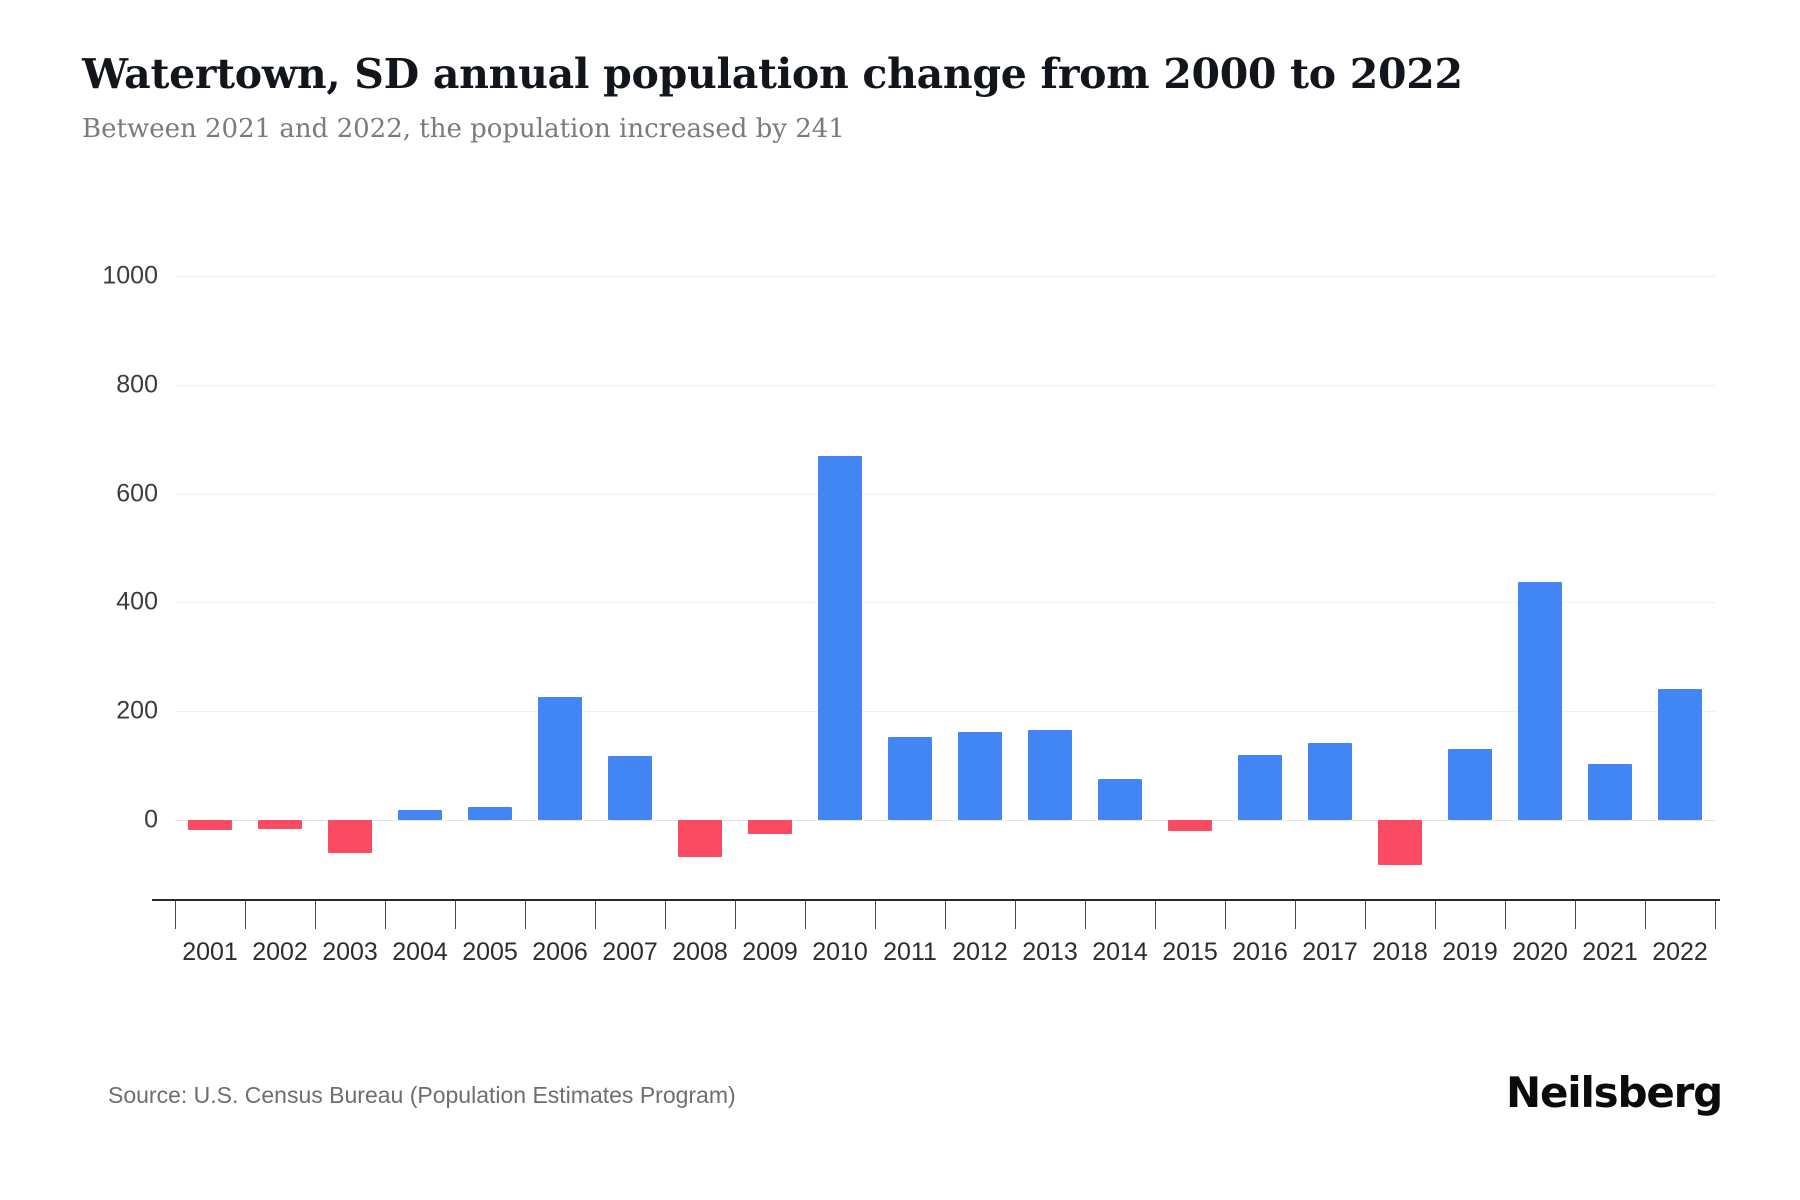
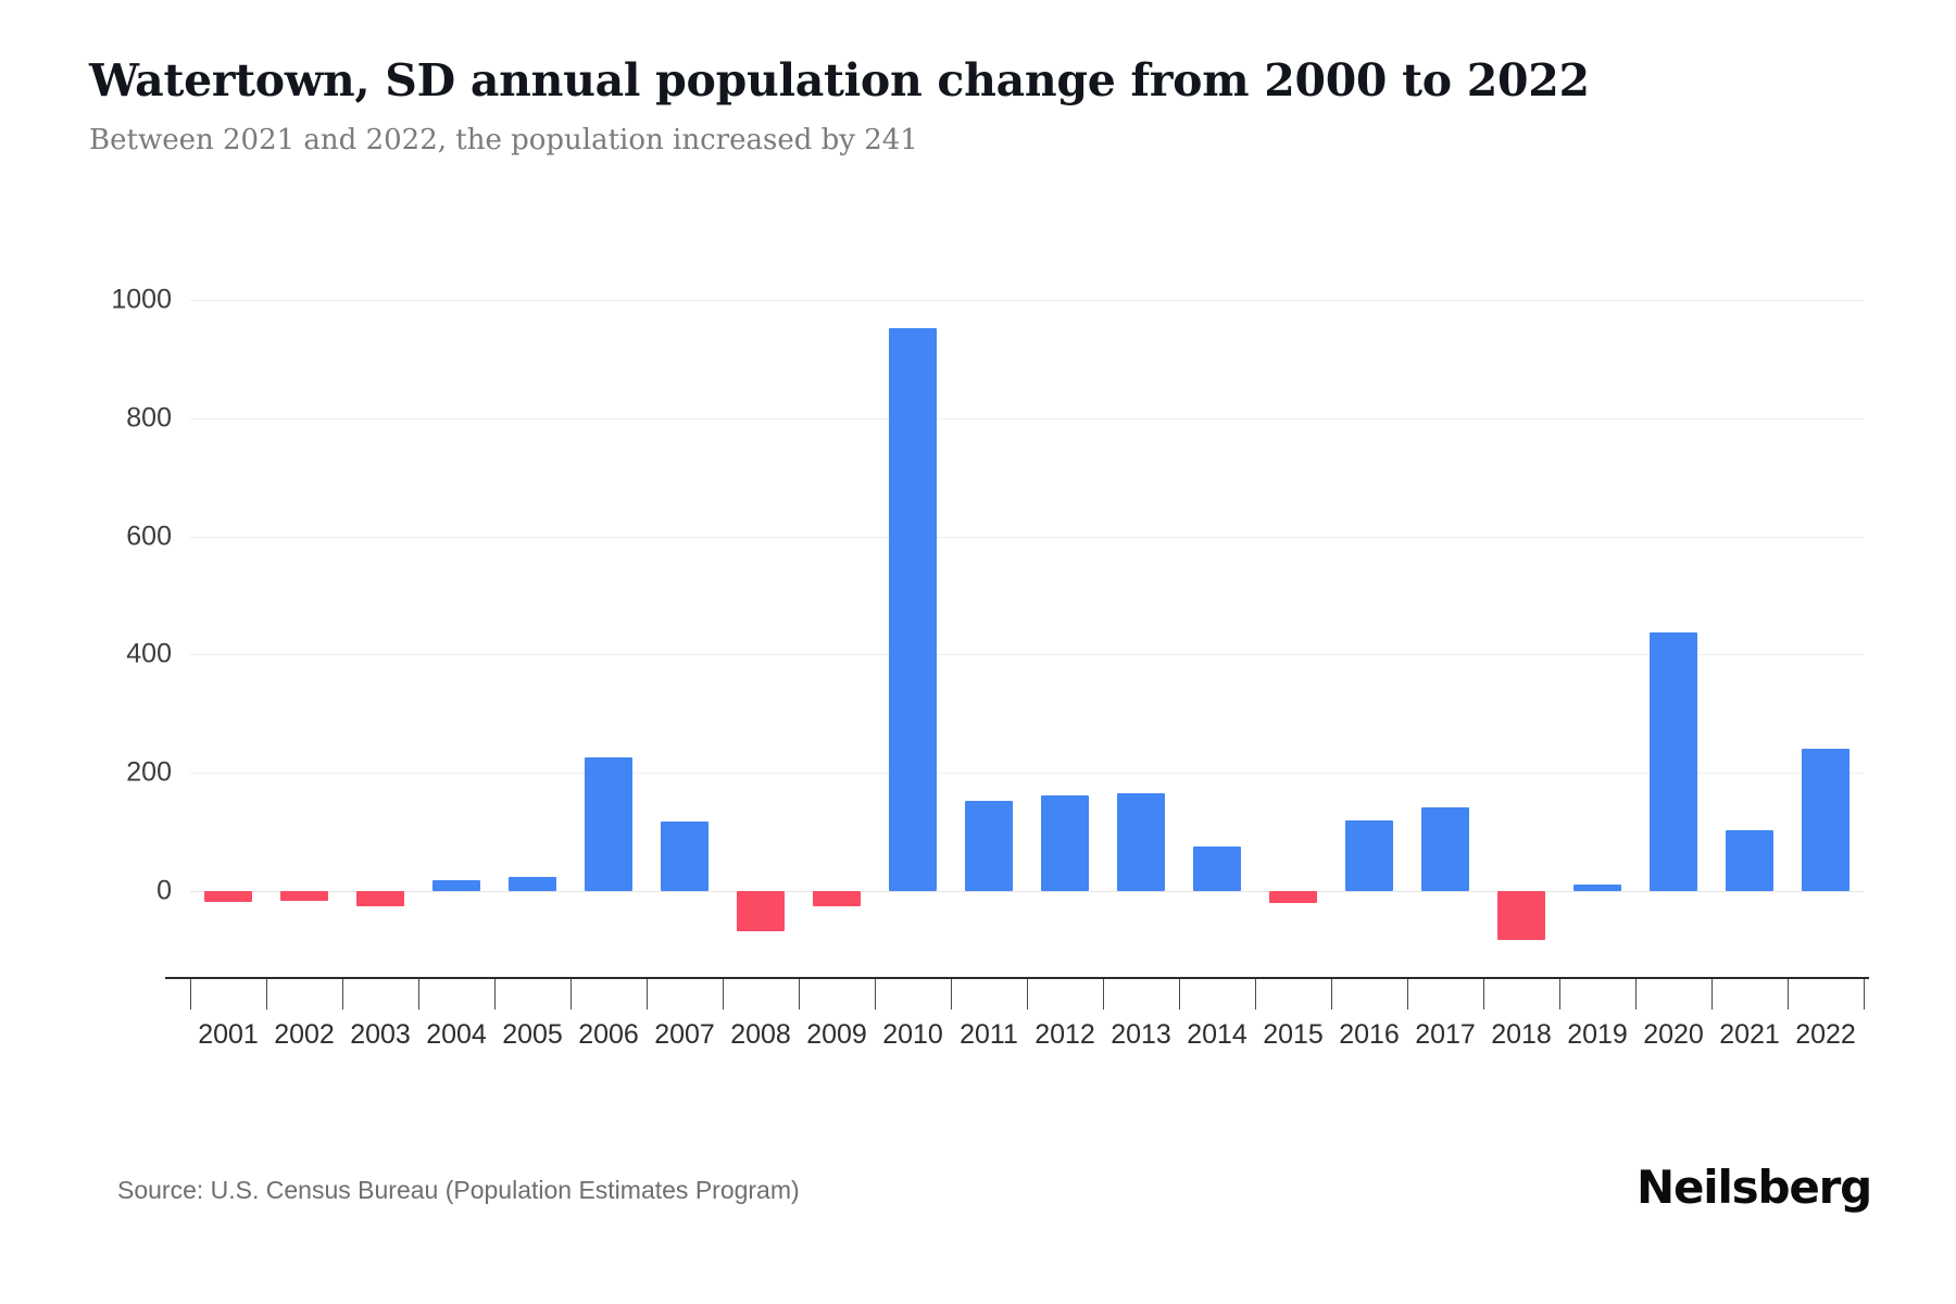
2003: -60 -> -30
2010: 670 -> 950
2019: 130 -> 10
